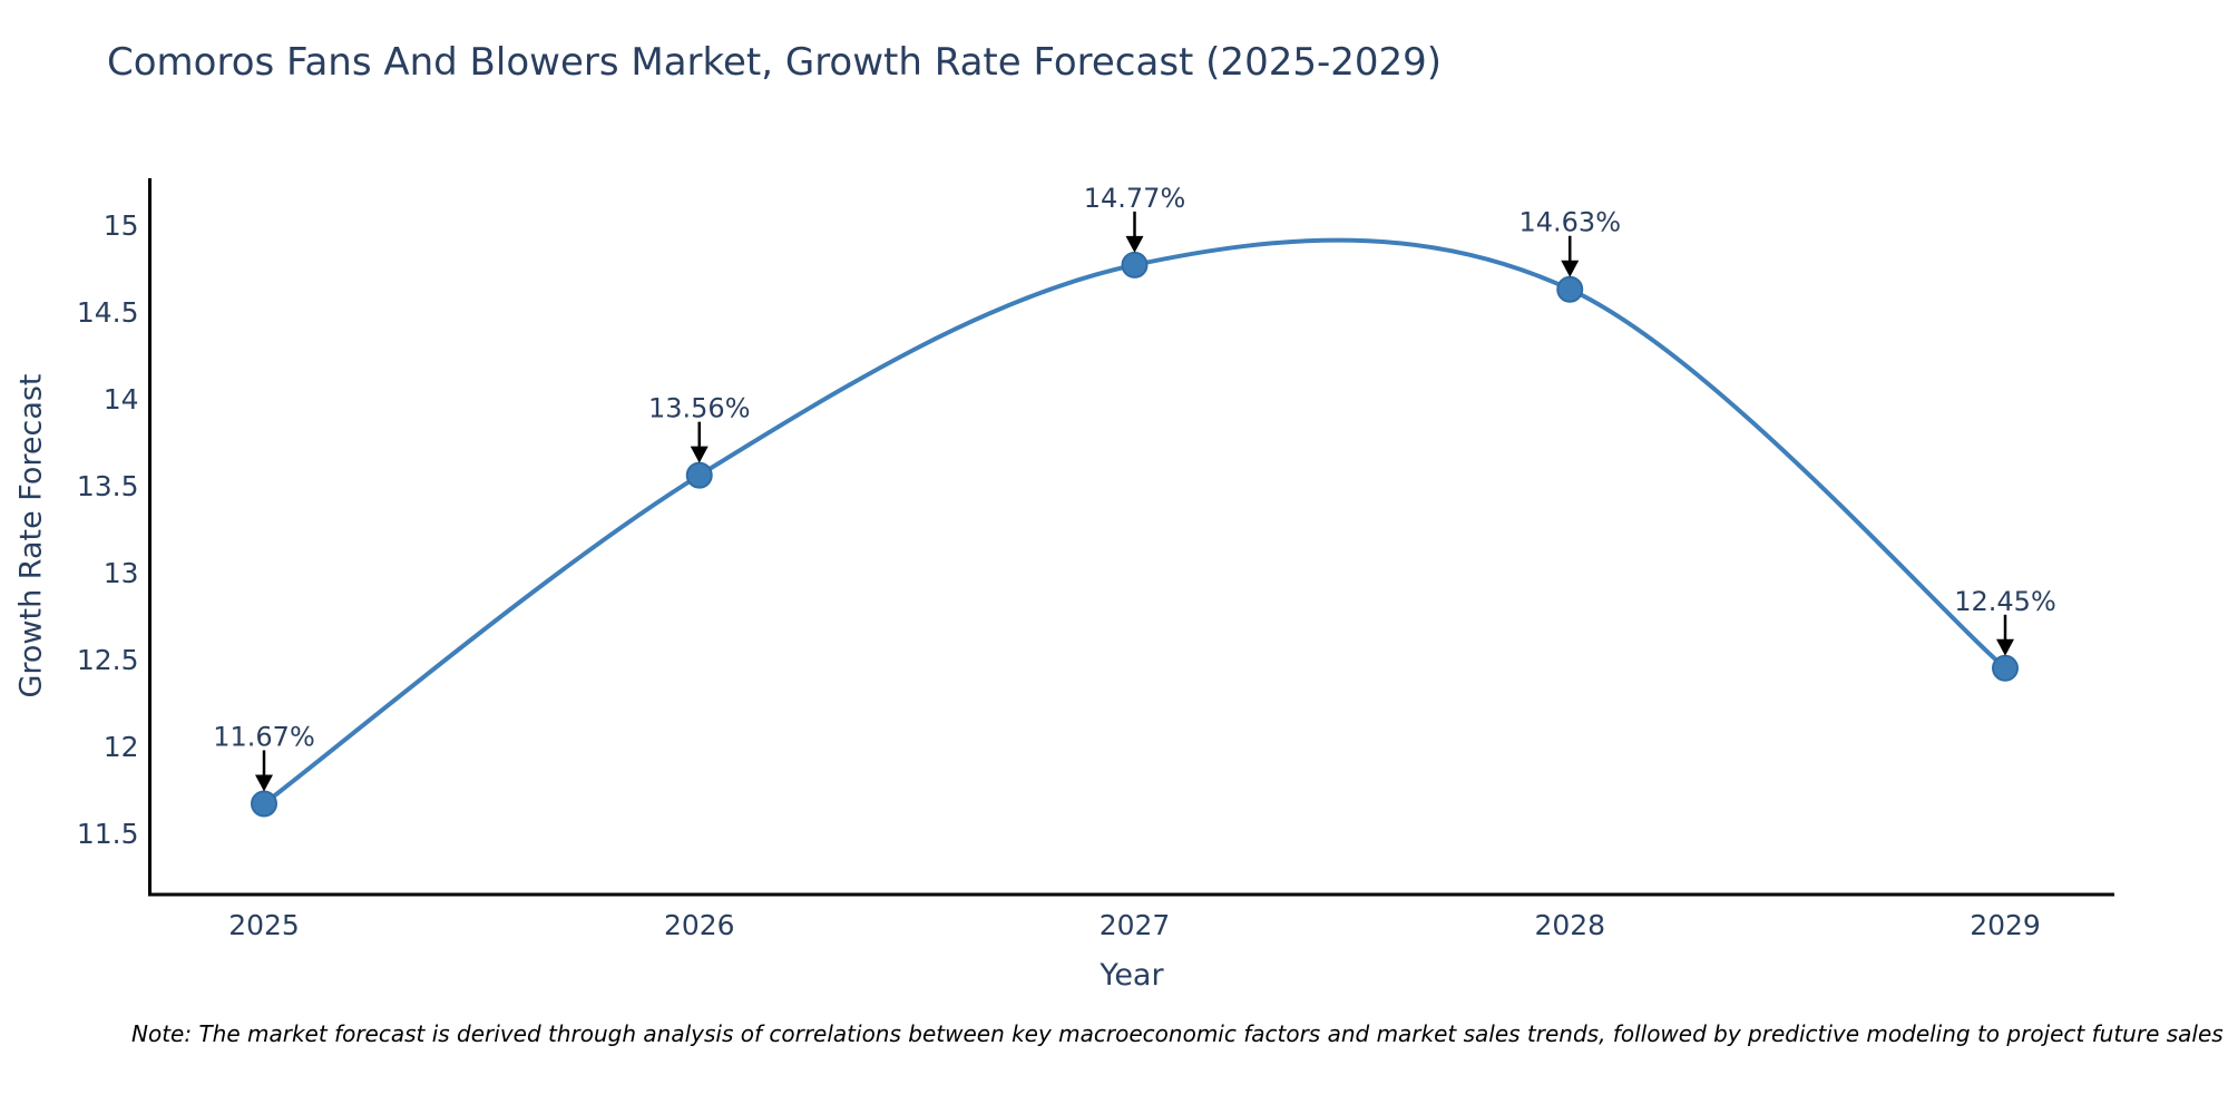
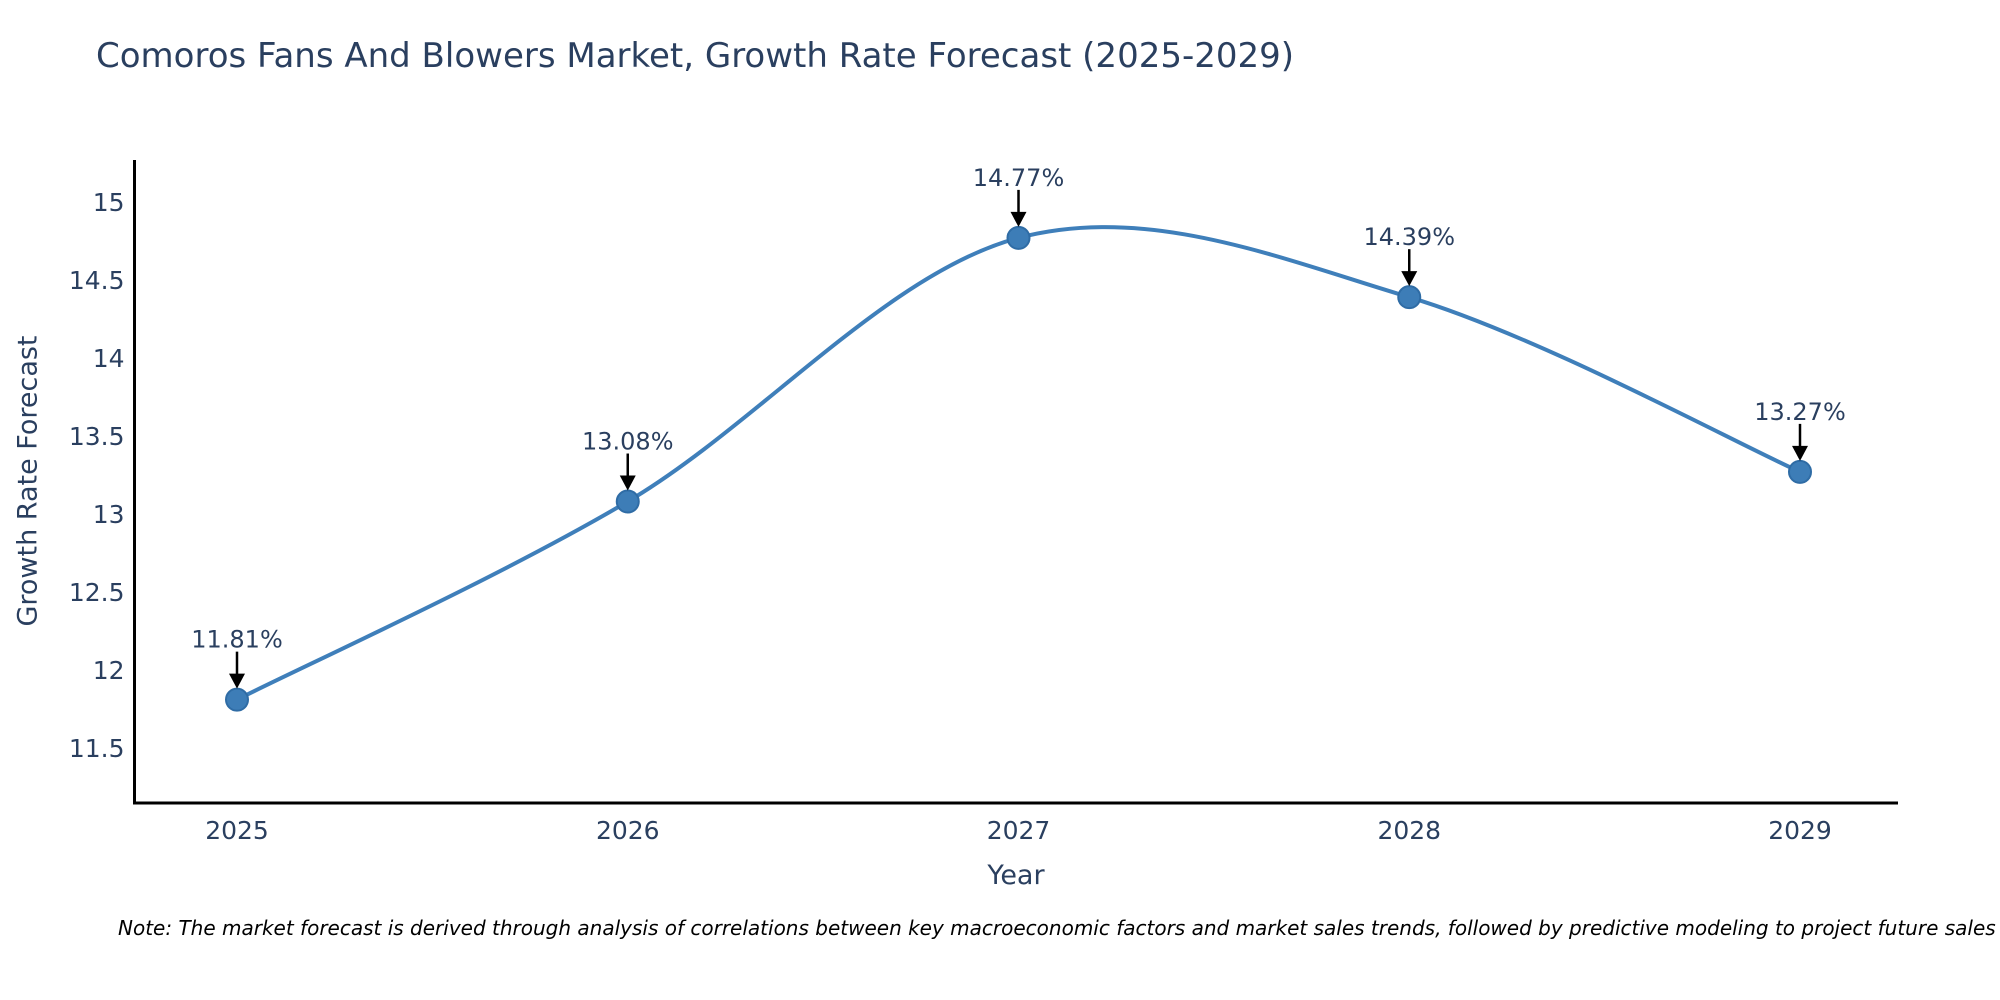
2025: 11.67% -> 11.81%
2026: 13.56% -> 13.08%
2028: 14.63% -> 14.39%
2029: 12.45% -> 13.27%
